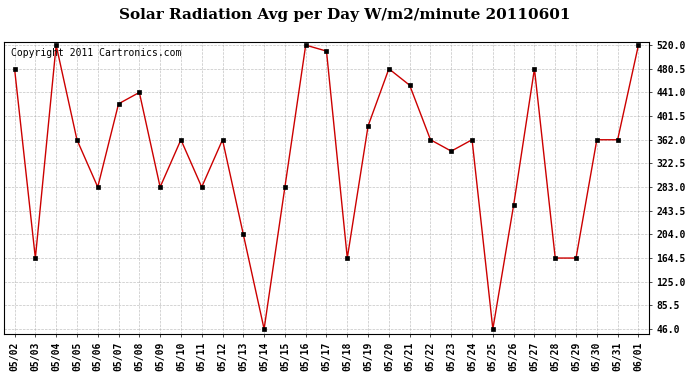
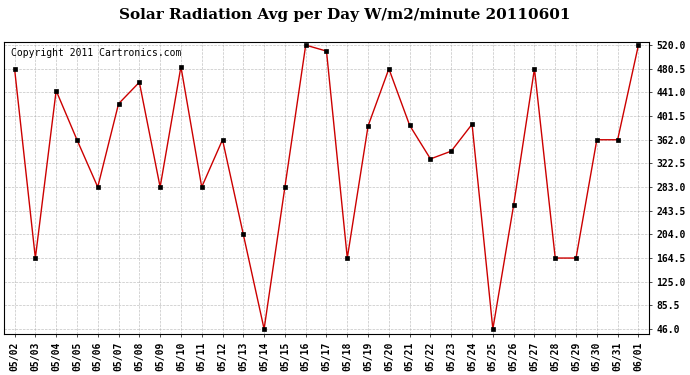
05/04: 520 -> 444
05/08: 441 -> 458
05/10: 362 -> 484
05/21: 453 -> 386
05/22: 362 -> 330
05/24: 362 -> 388
